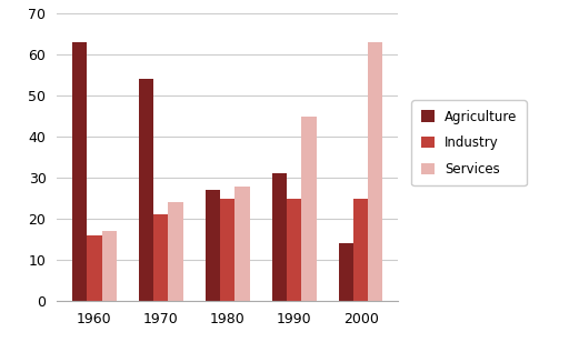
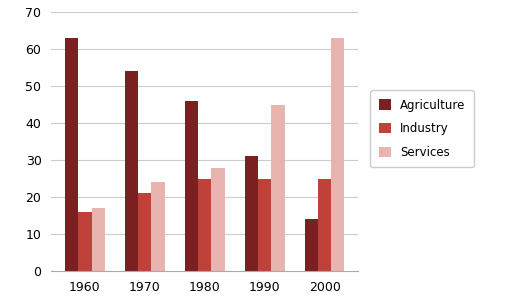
Agriculture/1980: 27 -> 46
